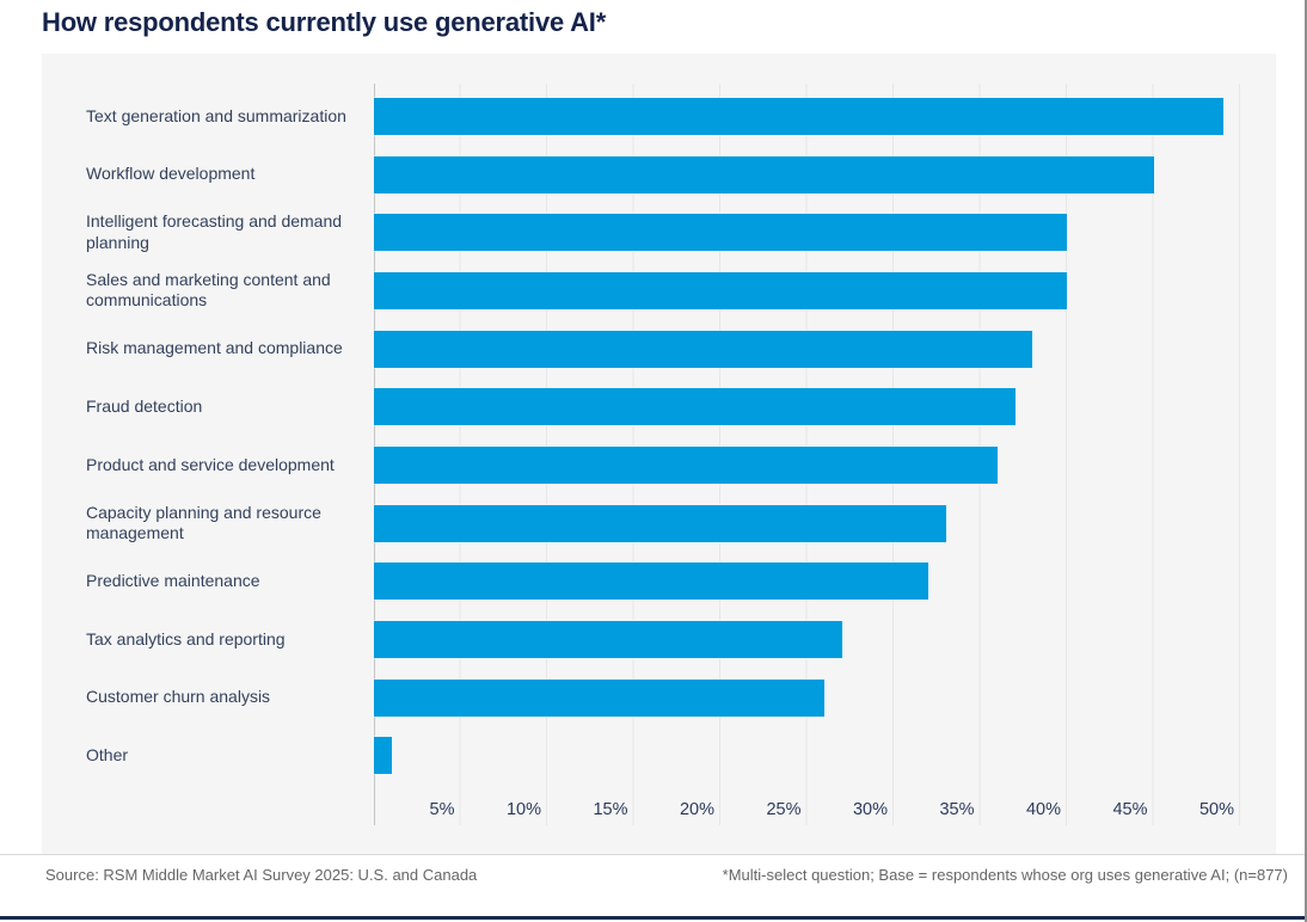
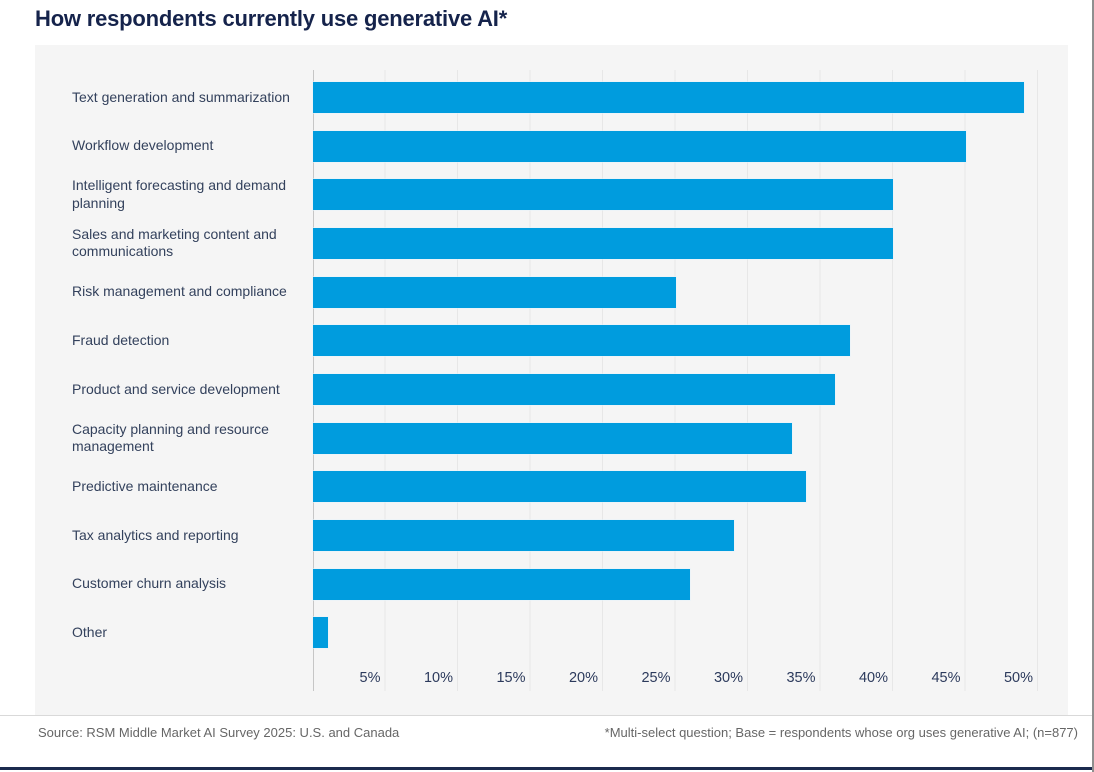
Risk management and compliance: 38% -> 25%
Predictive maintenance: 32% -> 34%
Tax analytics and reporting: 27% -> 29%
